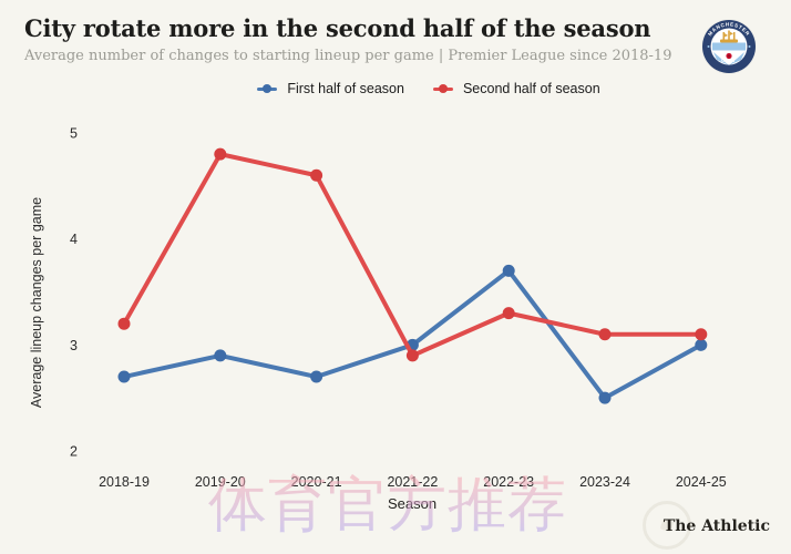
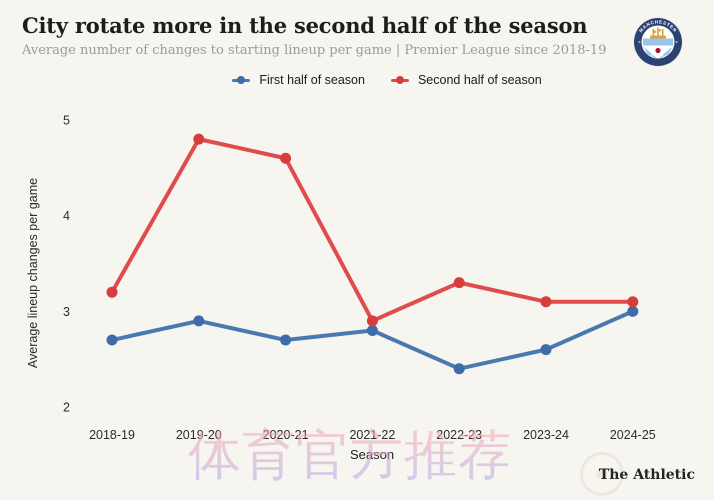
First half of season/2021-22: 3.0 -> 2.8
First half of season/2022-23: 3.7 -> 2.4
First half of season/2023-24: 2.5 -> 2.6
